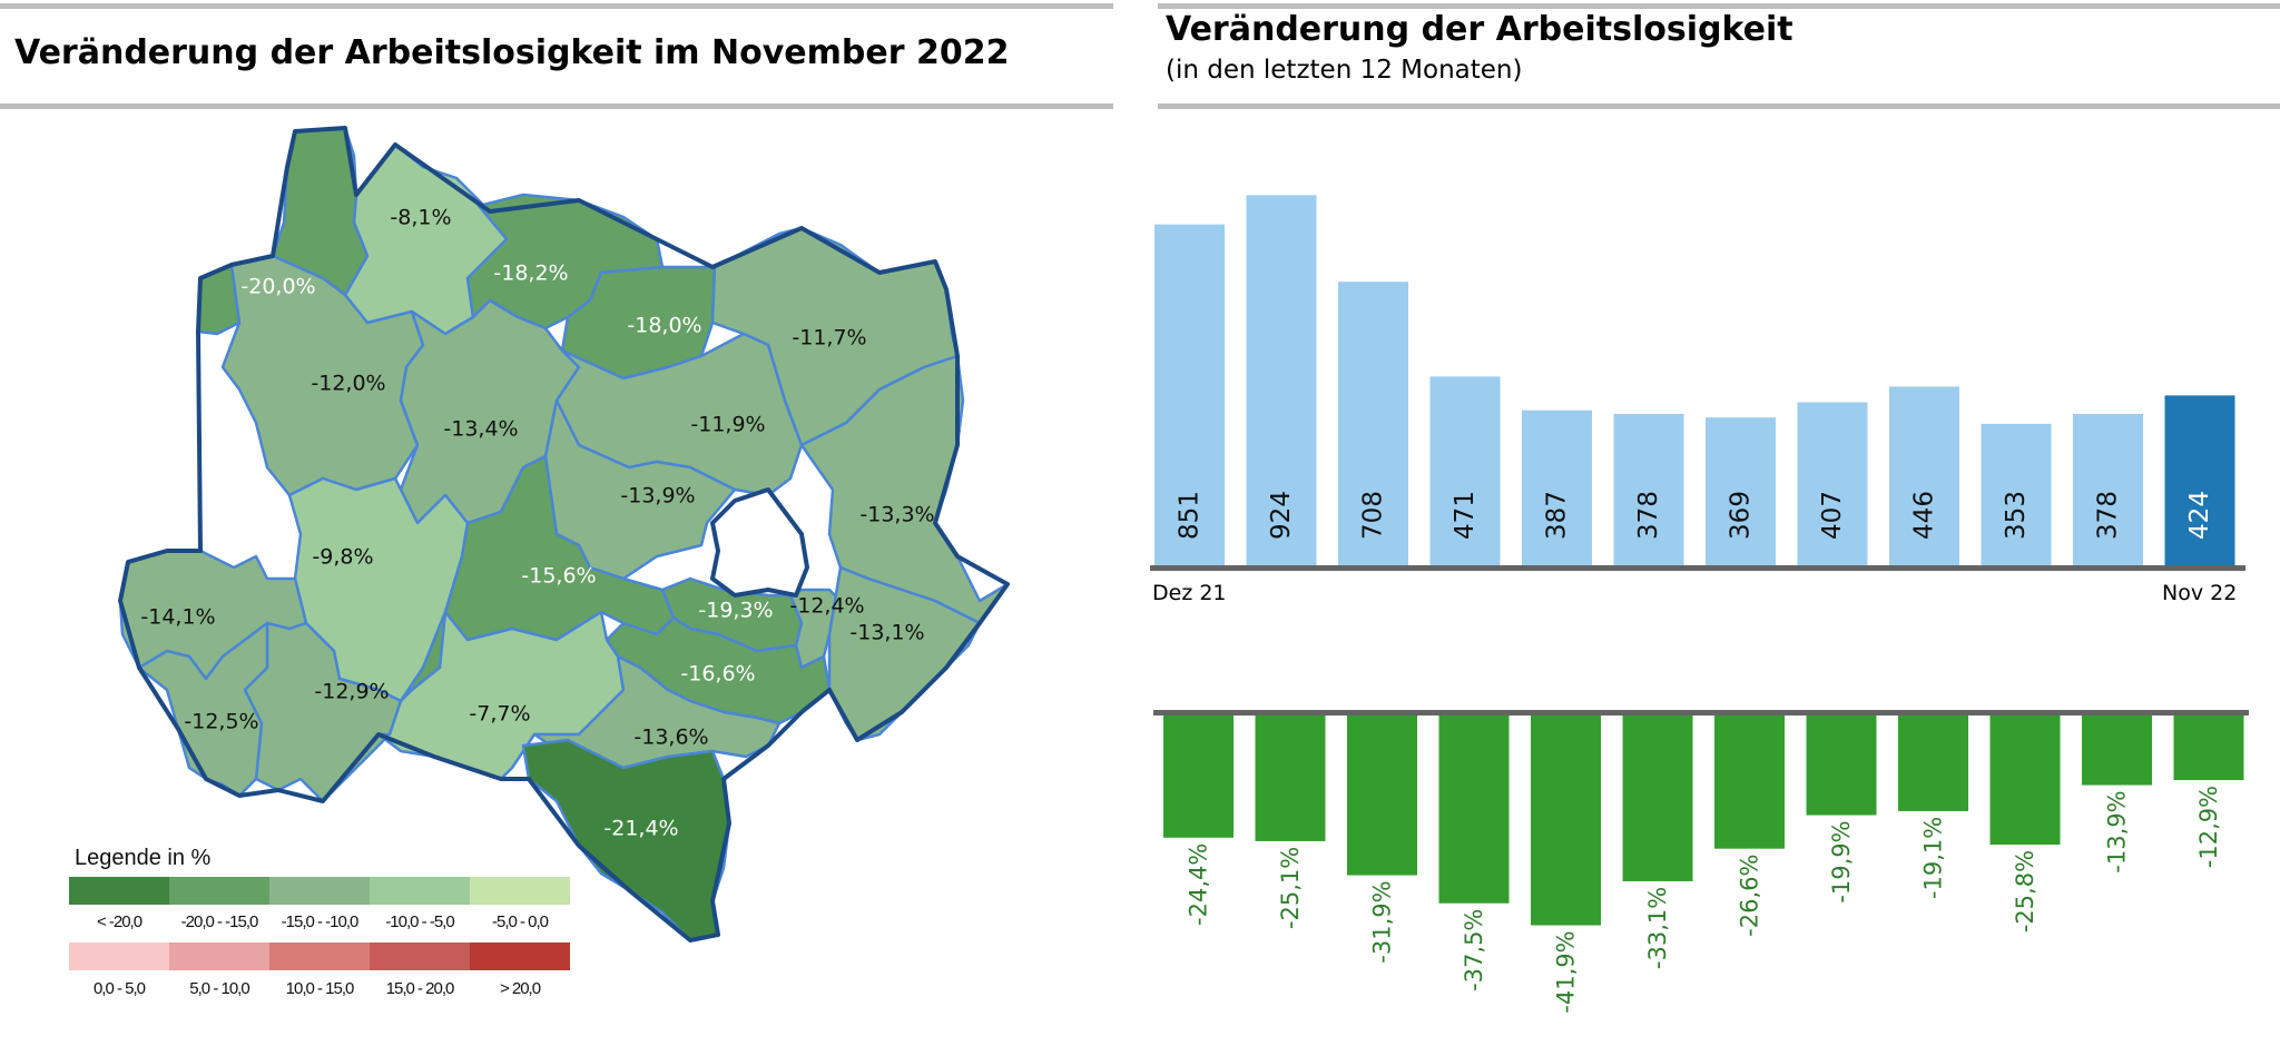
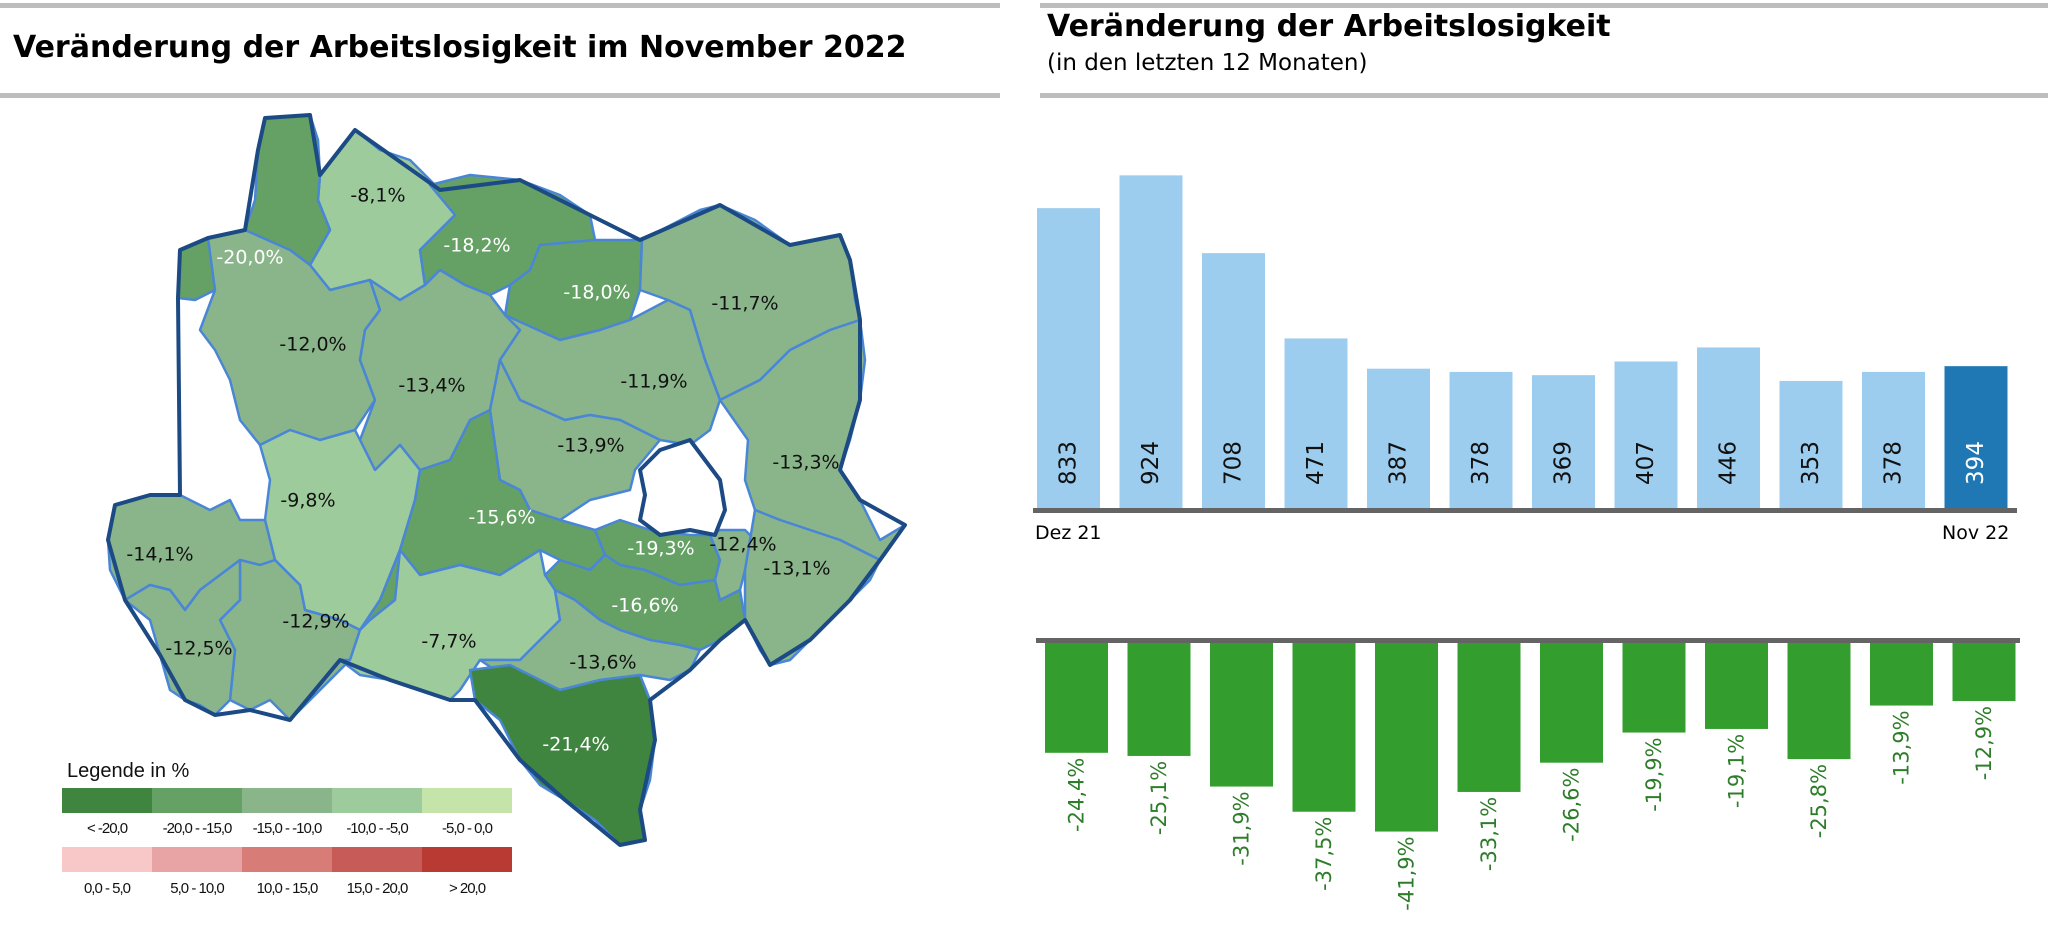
Veränderung der Arbeitslosigkeit/Dez 21: 851 -> 833
Veränderung der Arbeitslosigkeit/Nov 22: 424 -> 394
